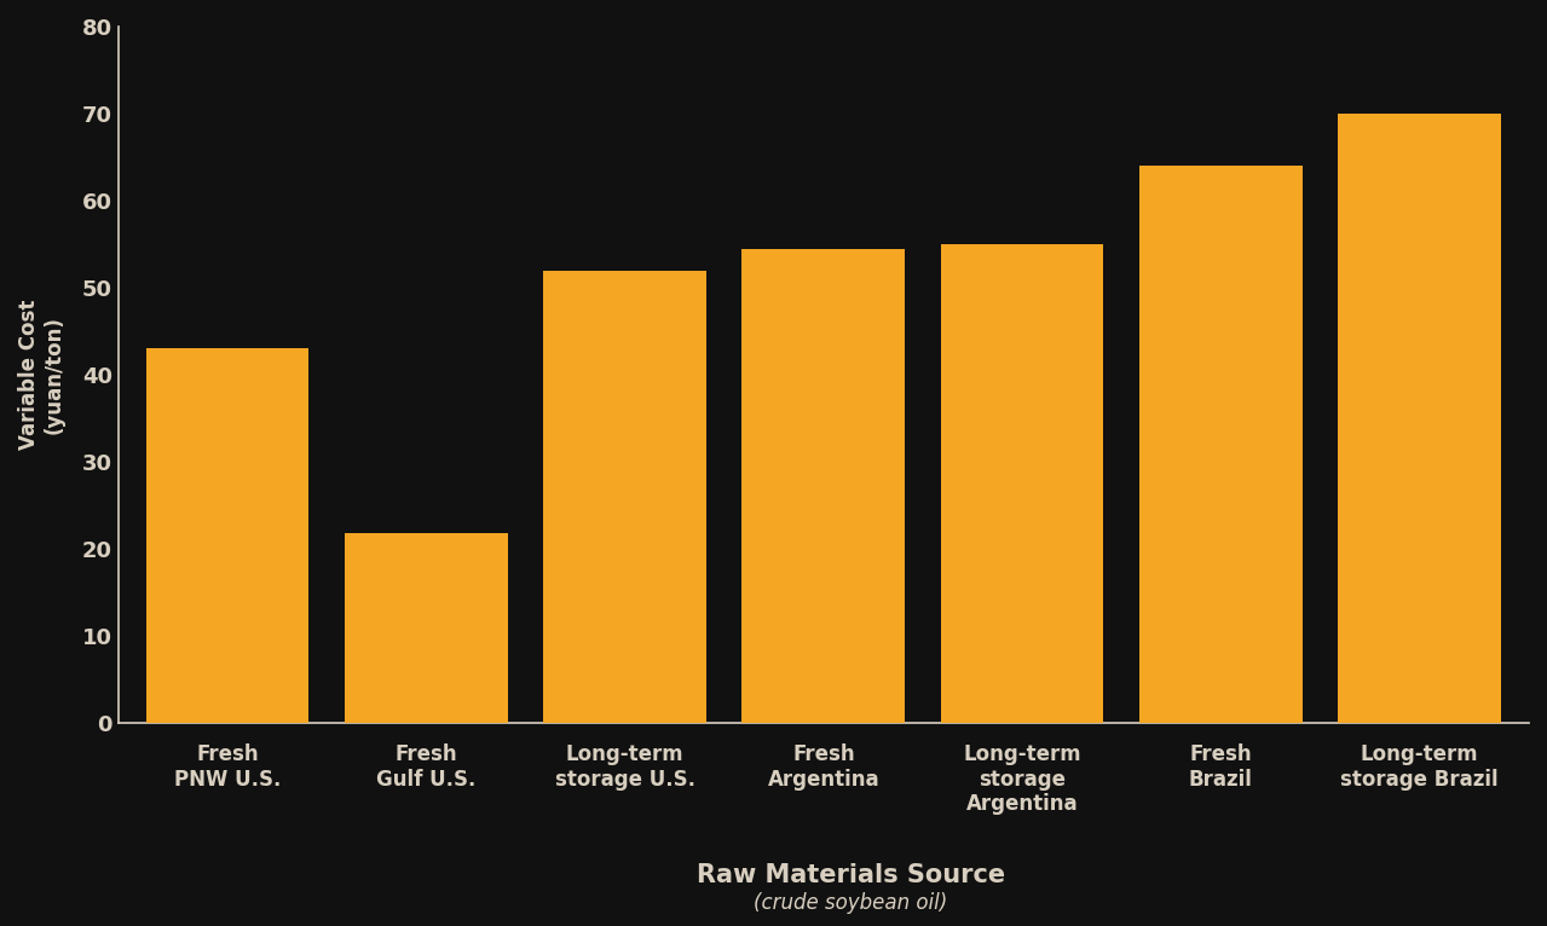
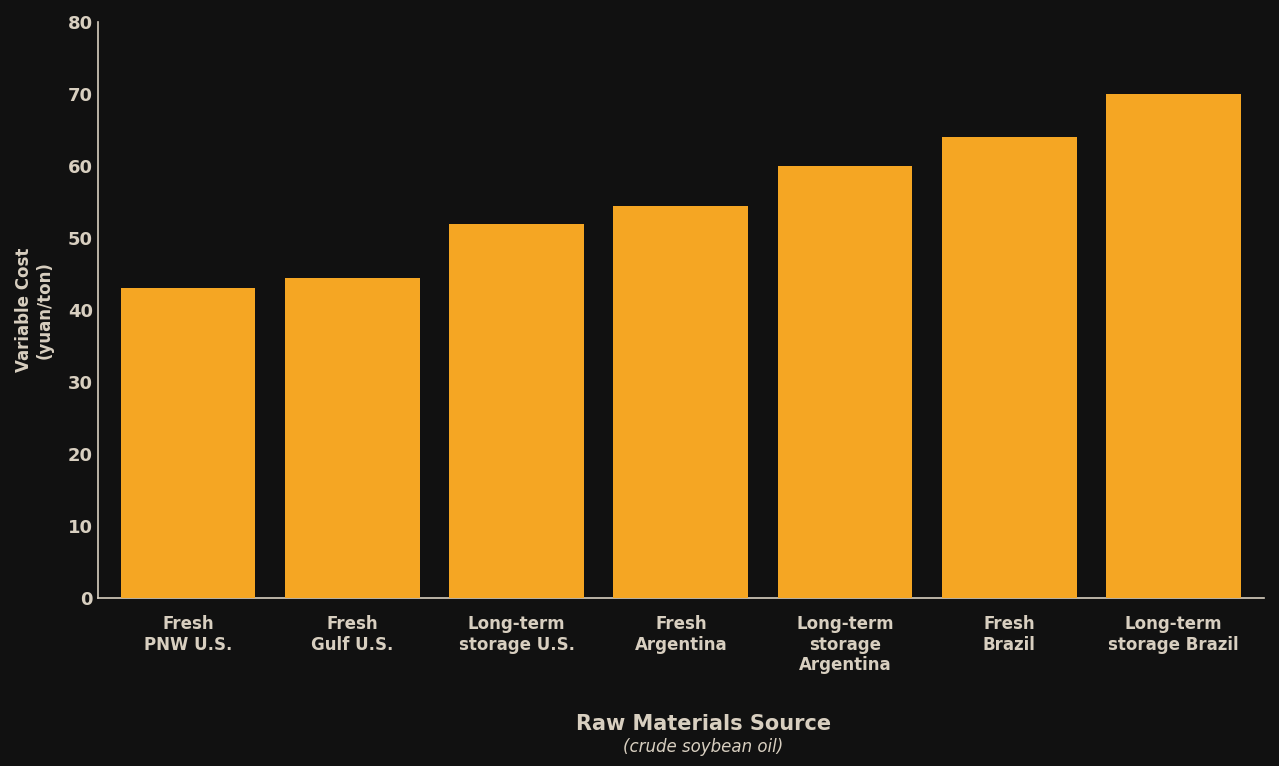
Fresh Gulf U.S.: 21.8 -> 44.5
Long-term storage Argentina: 55.0 -> 60.0
